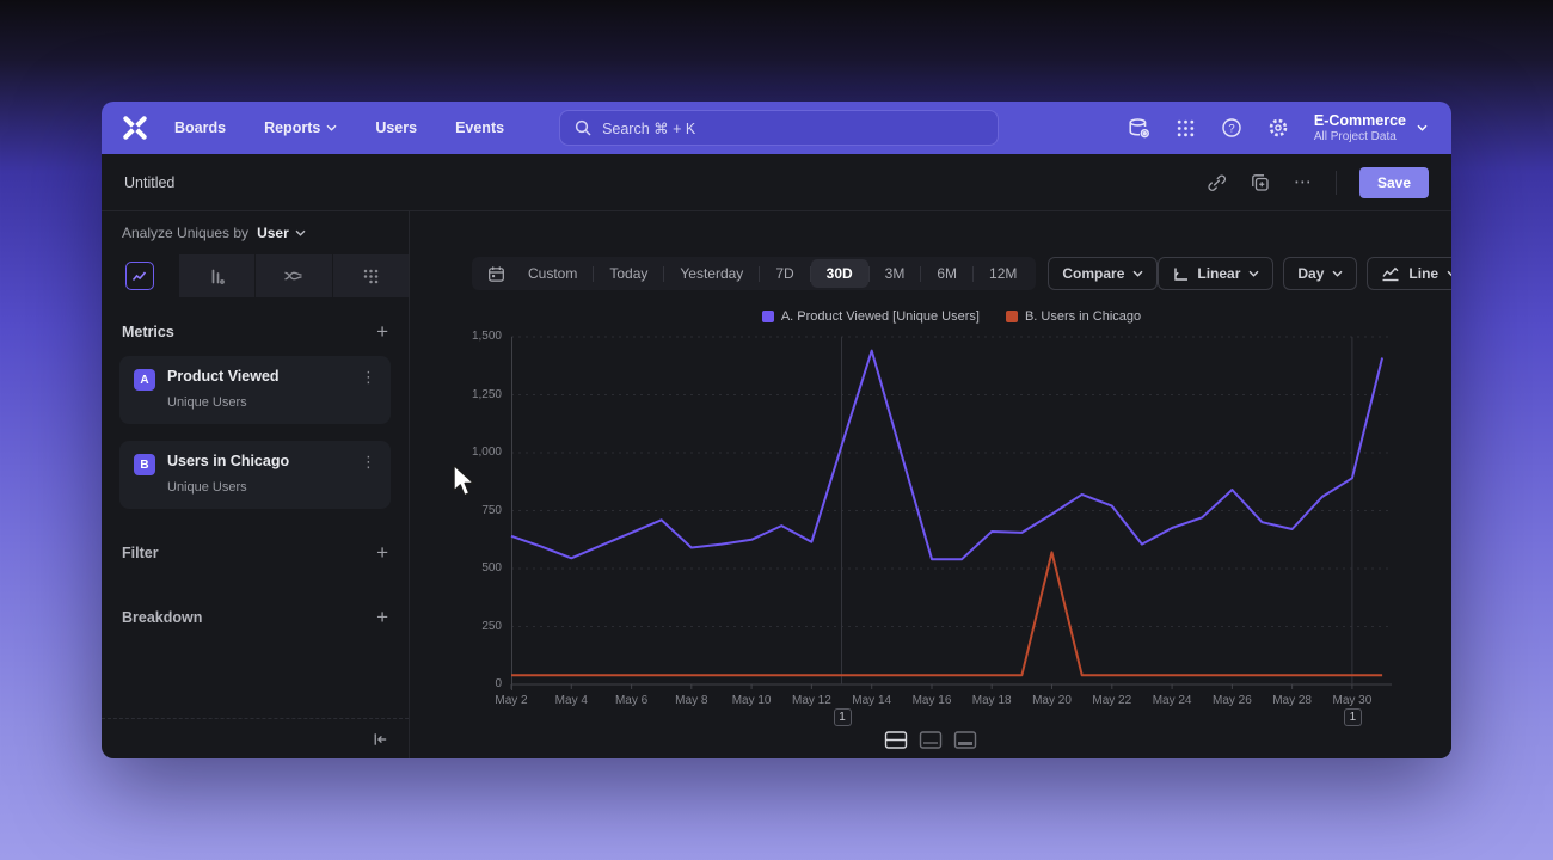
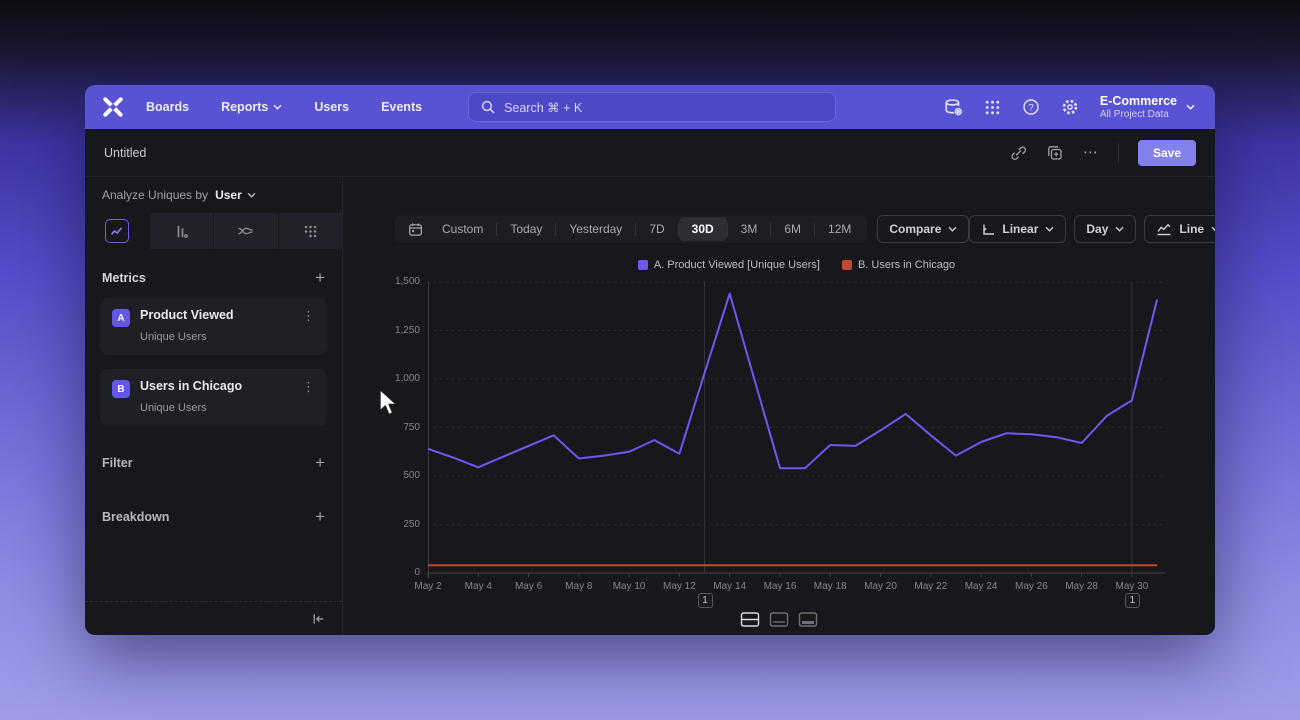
B. Users in Chicago/May 20: 570 -> 40
A. Product Viewed [Unique Users]/May 22: 770 -> 710
A. Product Viewed [Unique Users]/May 26: 840 -> 720
